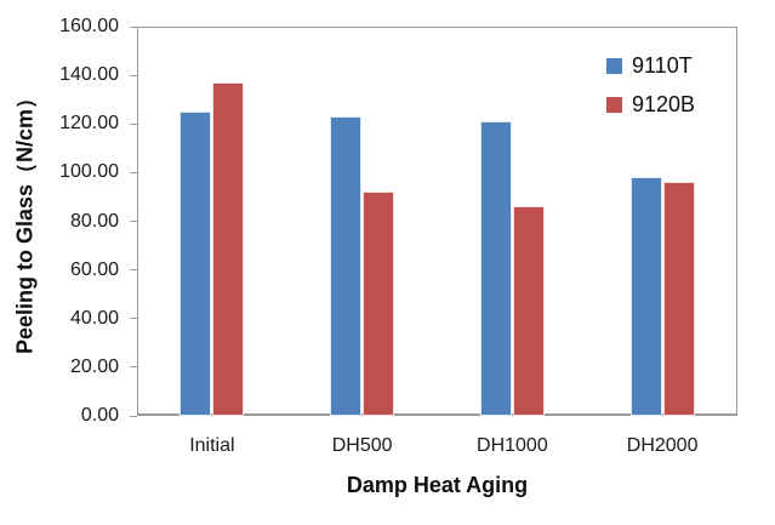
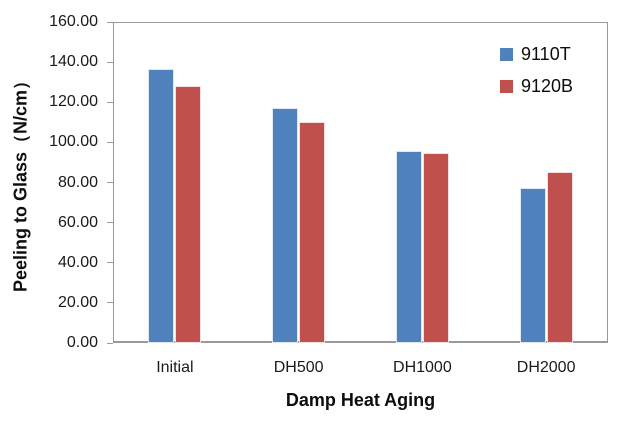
9110T/Initial: 125 -> 136
9120B/Initial: 137 -> 128
9110T/DH500: 123 -> 117
9120B/DH500: 92 -> 110
9110T/DH1000: 121 -> 96
9120B/DH1000: 86 -> 94
9110T/DH2000: 98 -> 78
9120B/DH2000: 96 -> 85
